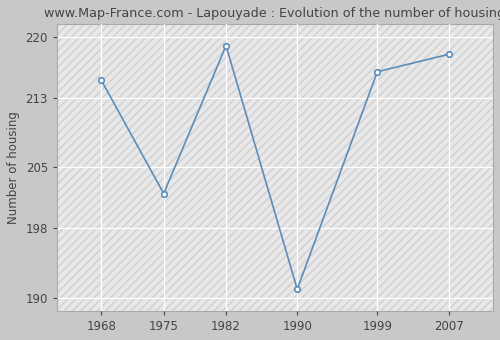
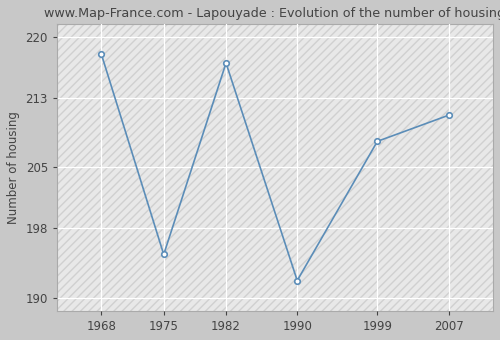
1968: 215 -> 218
1975: 202 -> 195
1982: 219 -> 217
1990: 191 -> 192
1999: 216 -> 208
2007: 218 -> 211
